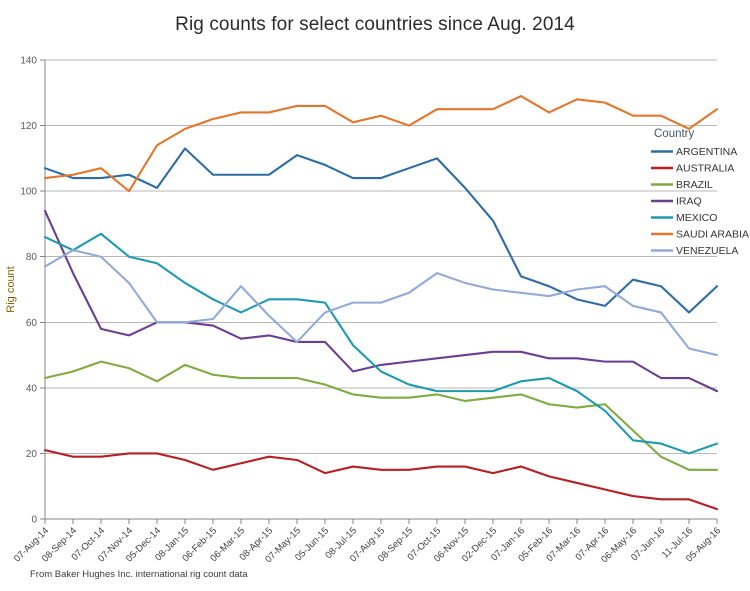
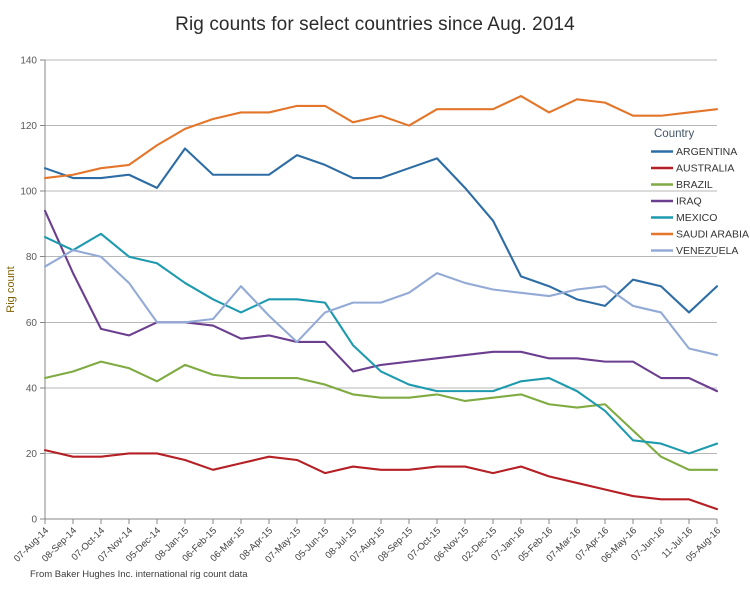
SAUDI ARABIA/07-Nov-14: 100 -> 108
SAUDI ARABIA/11-Jul-16: 119 -> 124
